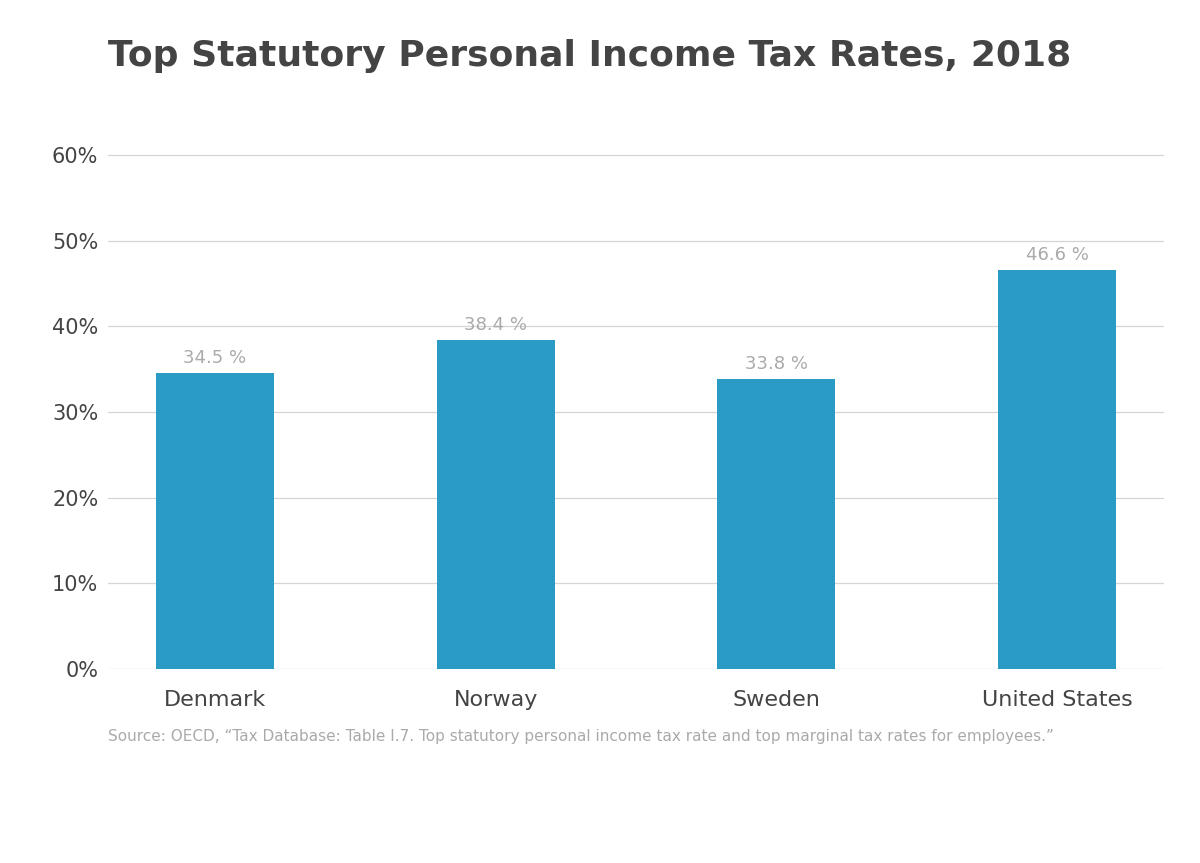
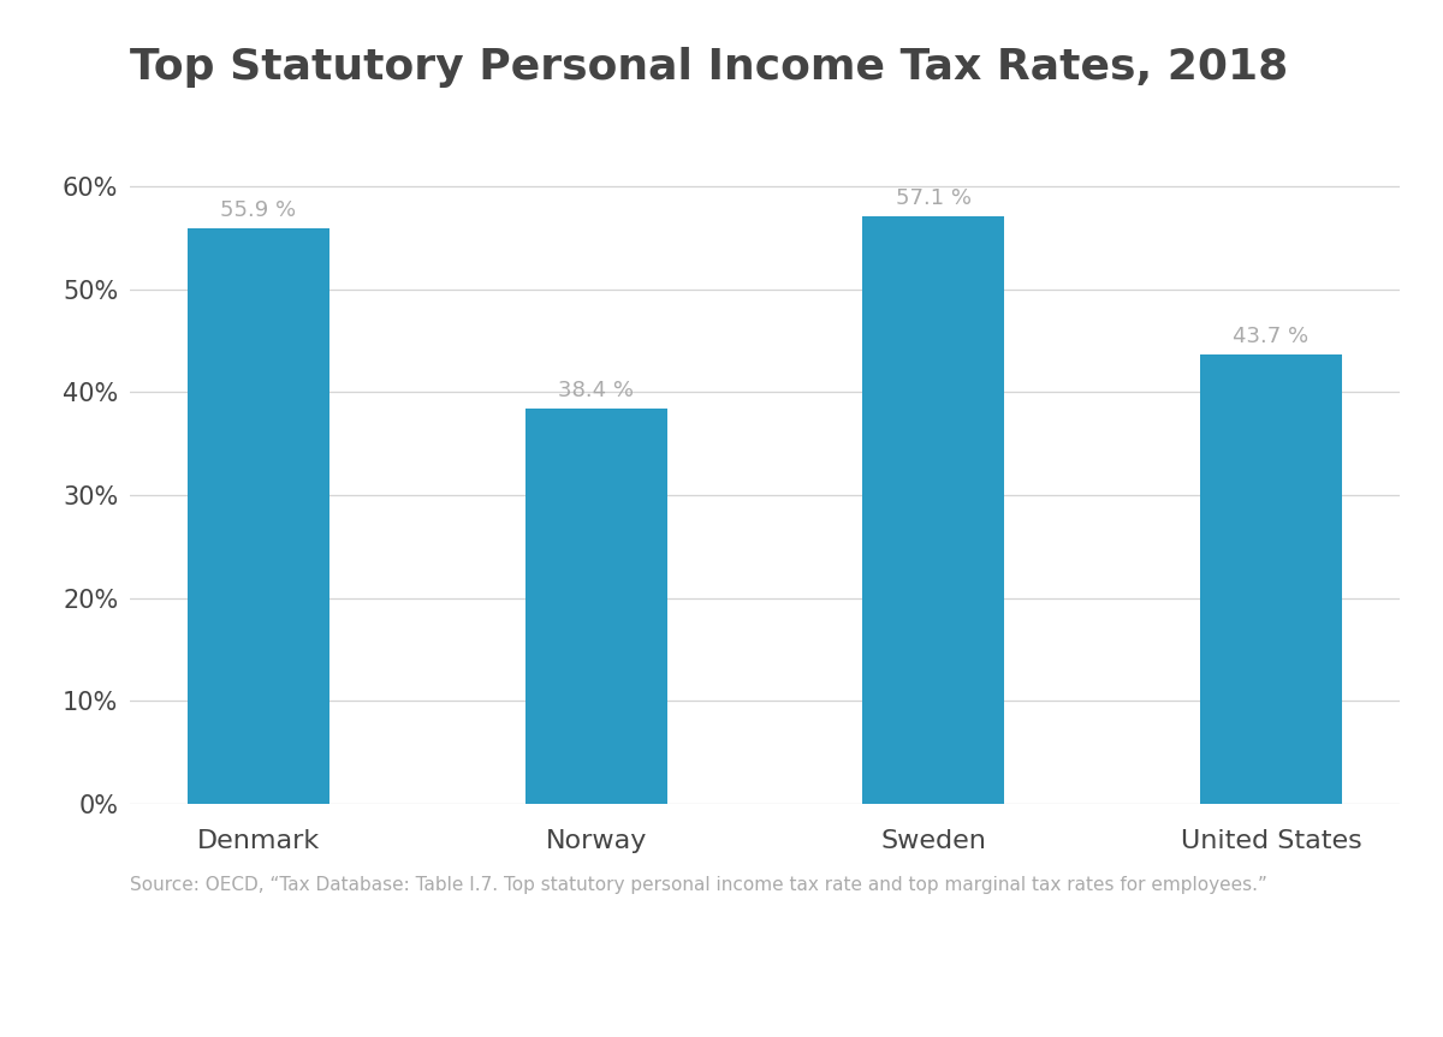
Denmark: 34.5 -> 55.9
Sweden: 33.8 -> 57.1
United States: 46.6 -> 43.7
